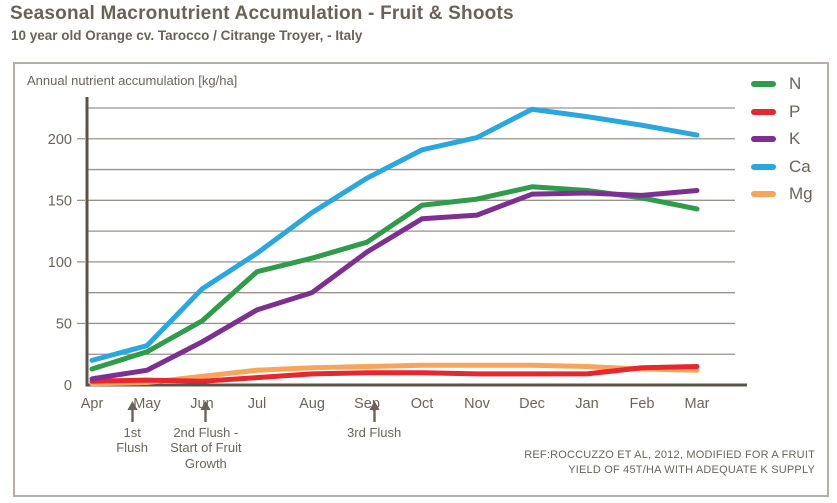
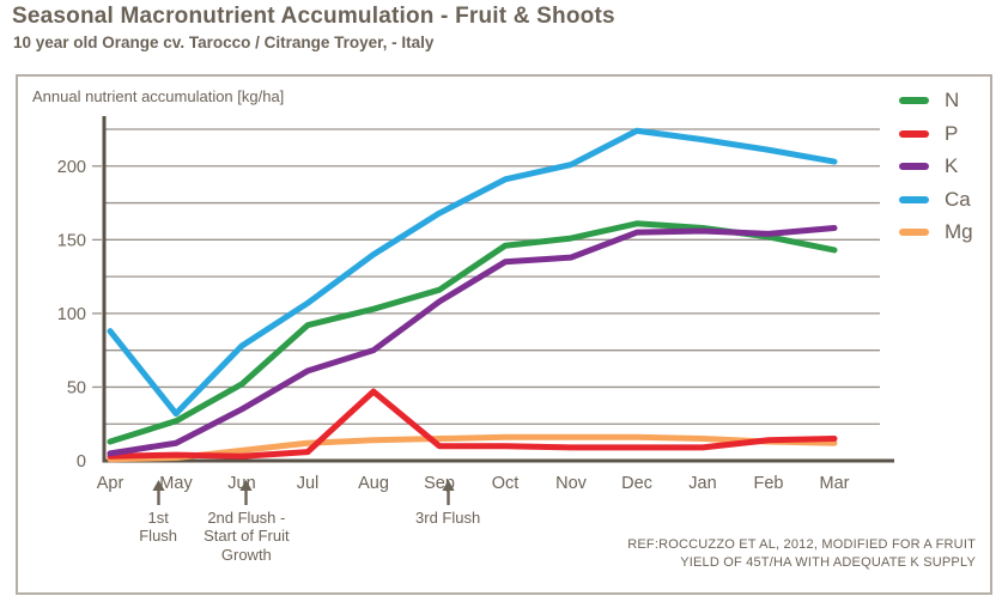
Ca/Apr: 20 -> 88
P/Aug: 9 -> 47
